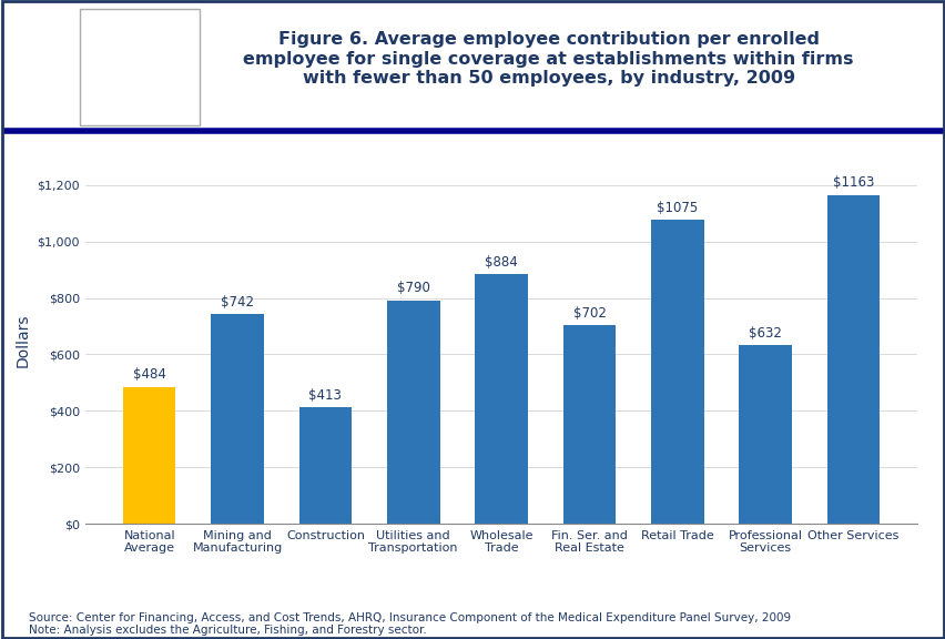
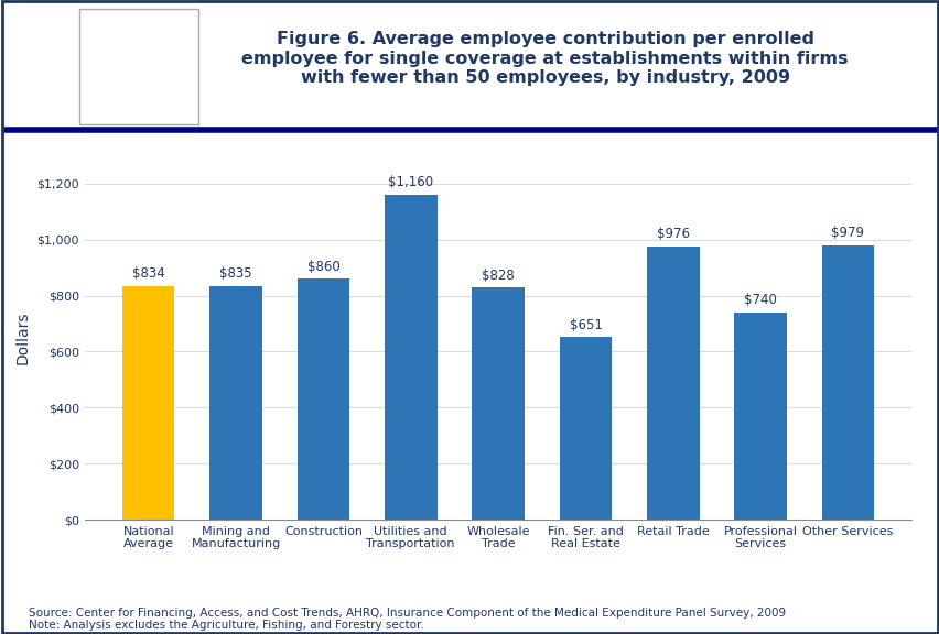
National Average: $484 -> $834
Mining and Manufacturing: $742 -> $835
Construction: $413 -> $860
Utilities and Transportation: $790 -> $1,160
Wholesale Trade: $884 -> $828
Fin. Ser. and Real Estate: $702 -> $651
Retail Trade: $1075 -> $976
Professional Services: $632 -> $740
Other Services: $1163 -> $979
